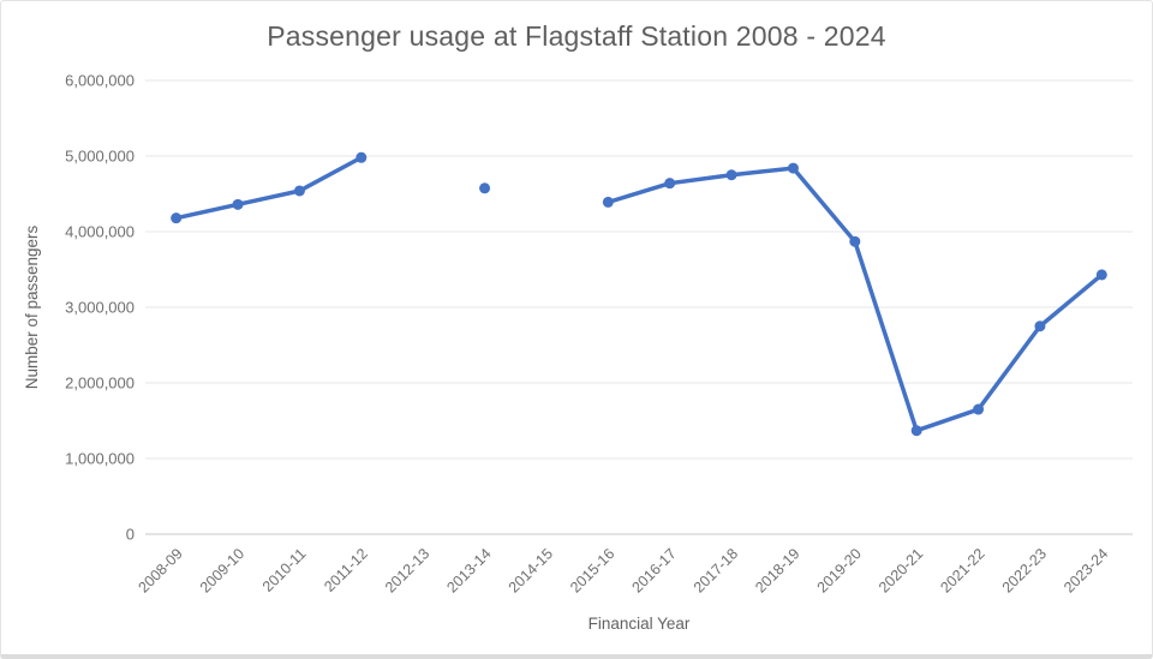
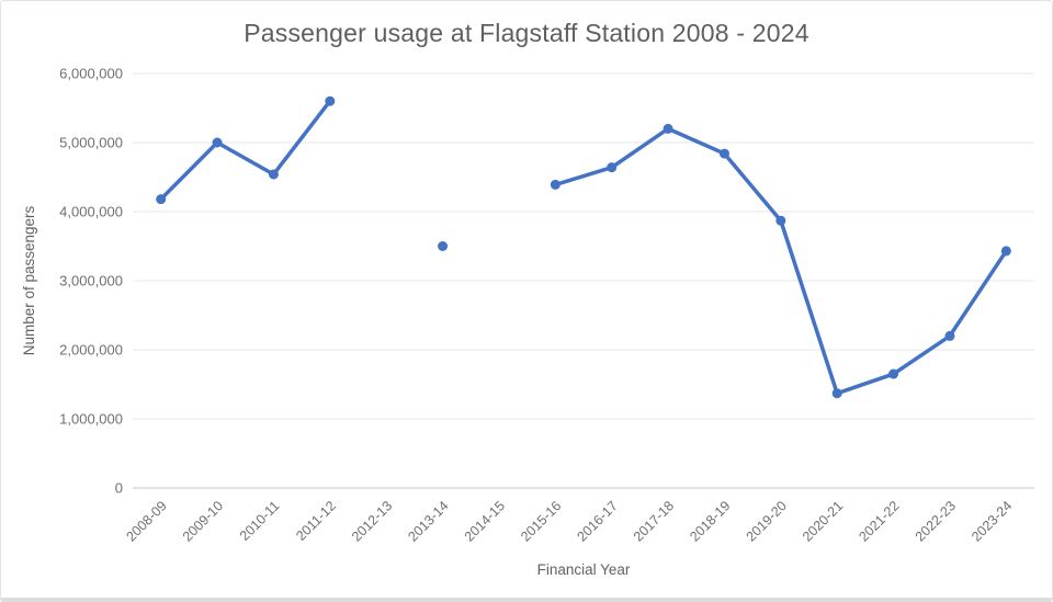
2009-10: 4400000 -> 5000000
2011-12: 5000000 -> 5600000
2013-14: 4600000 -> 3500000
2017-18: 4800000 -> 5200000
2022-23: 2800000 -> 2200000
